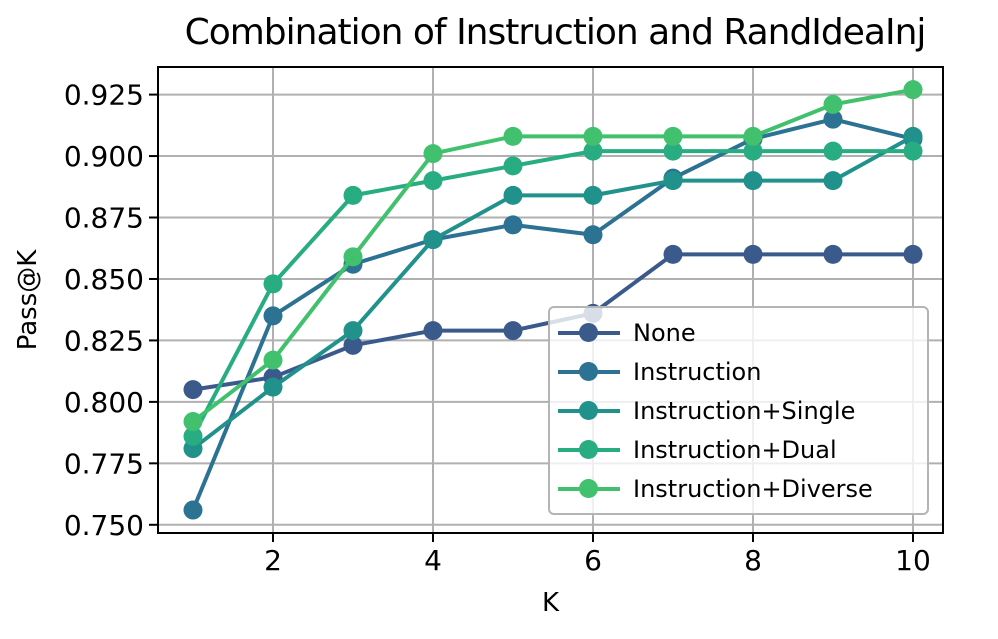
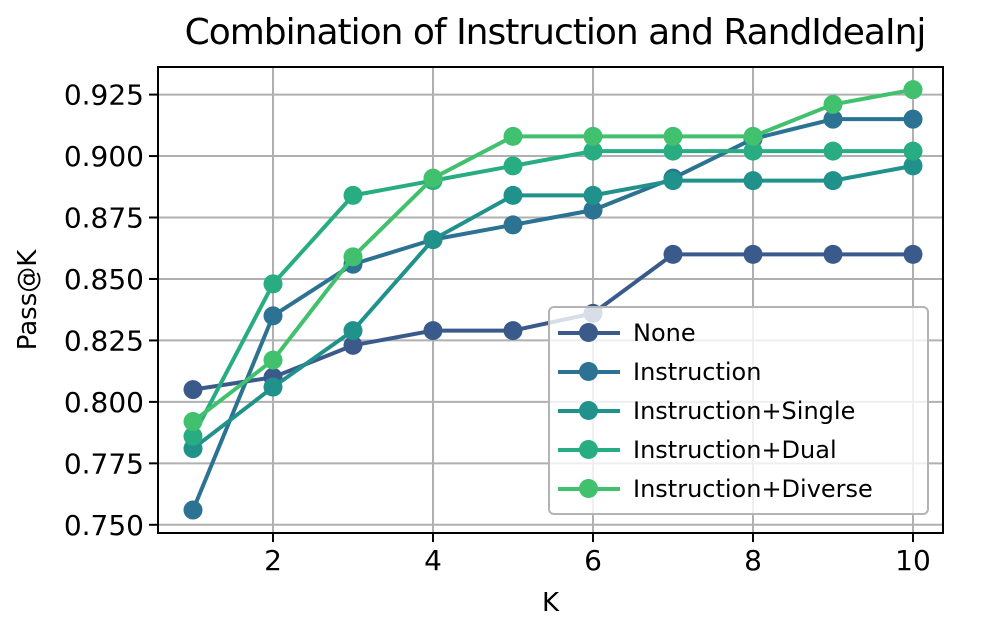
Instruction+Diverse/4: 0.901 -> 0.891
Instruction/6: 0.868 -> 0.878
Instruction/10: 0.907 -> 0.915
Instruction+Single/10: 0.908 -> 0.896
